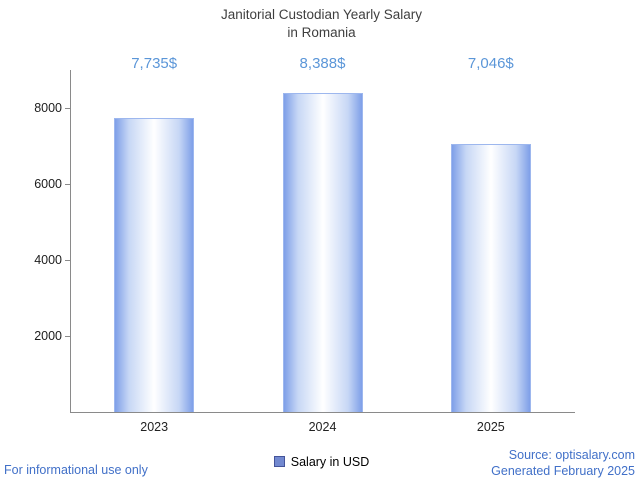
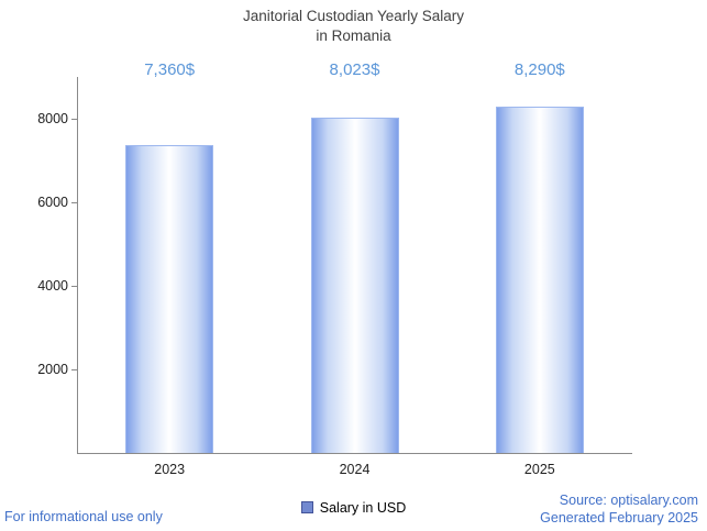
2023: 7,735 -> 7,360
2024: 8,388 -> 8,023
2025: 7,046 -> 8,290
